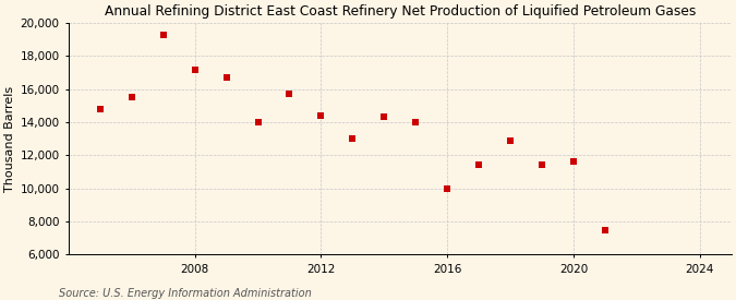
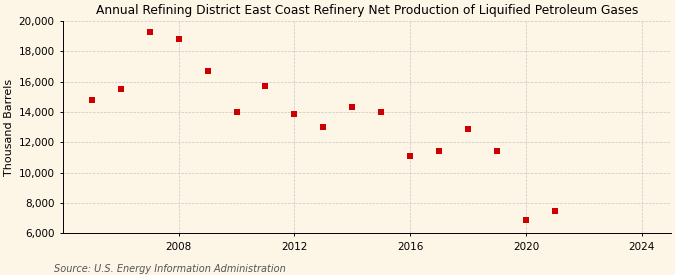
2008: 17,200 -> 18,800
2012: 14,400 -> 13,900
2016: 10,000 -> 11,100
2020: 11,600 -> 6,800
